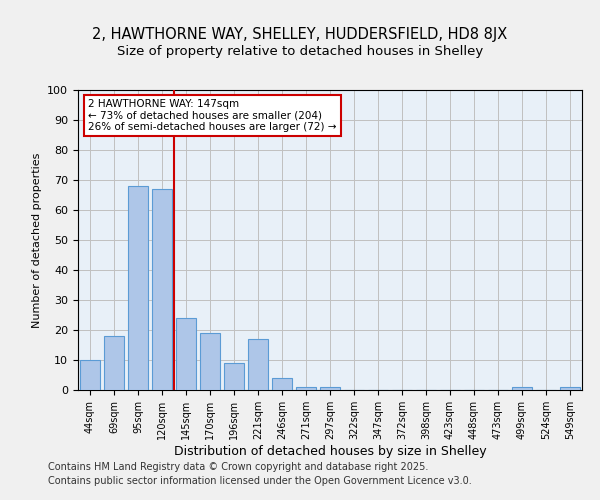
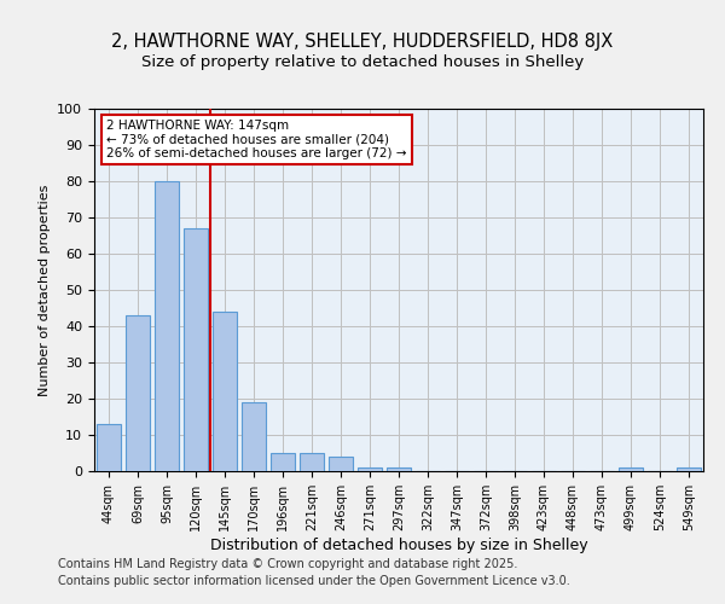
44sqm: 10 -> 13
69sqm: 18 -> 43
95sqm: 68 -> 80
145sqm: 24 -> 44
196sqm: 9 -> 5
221sqm: 17 -> 5
